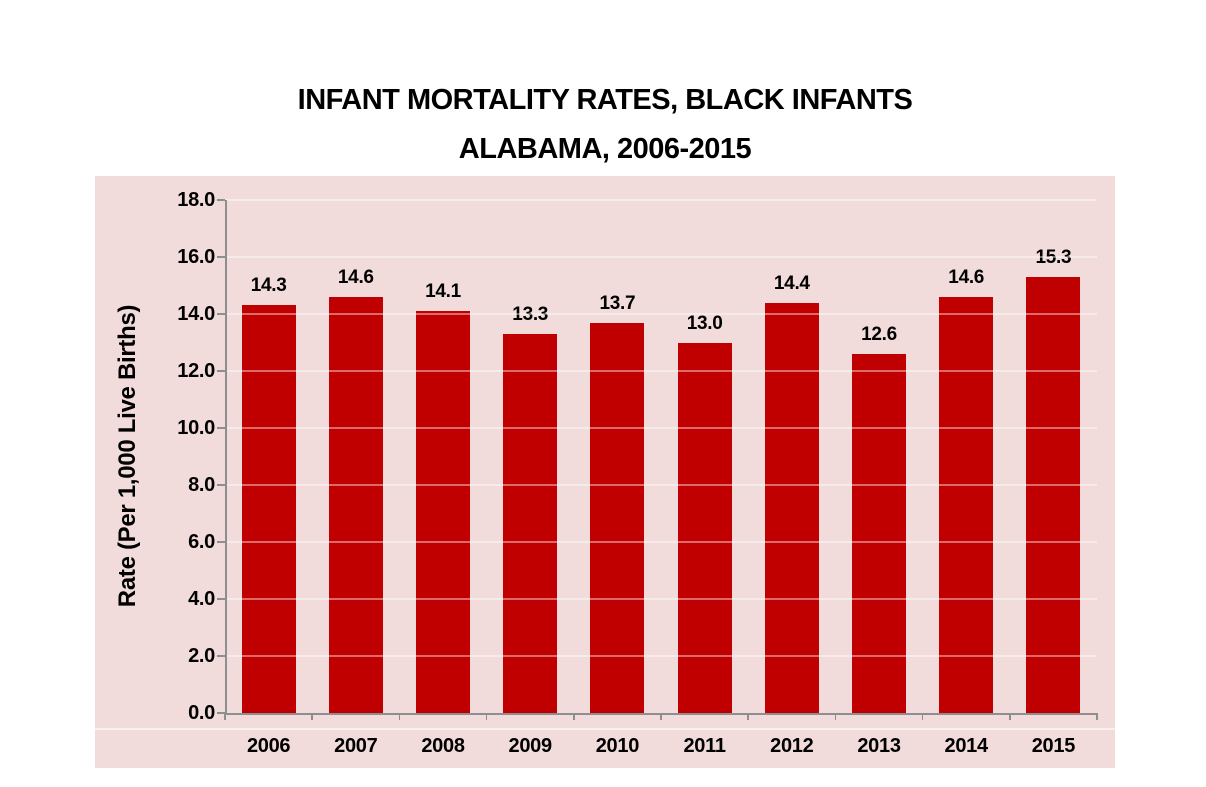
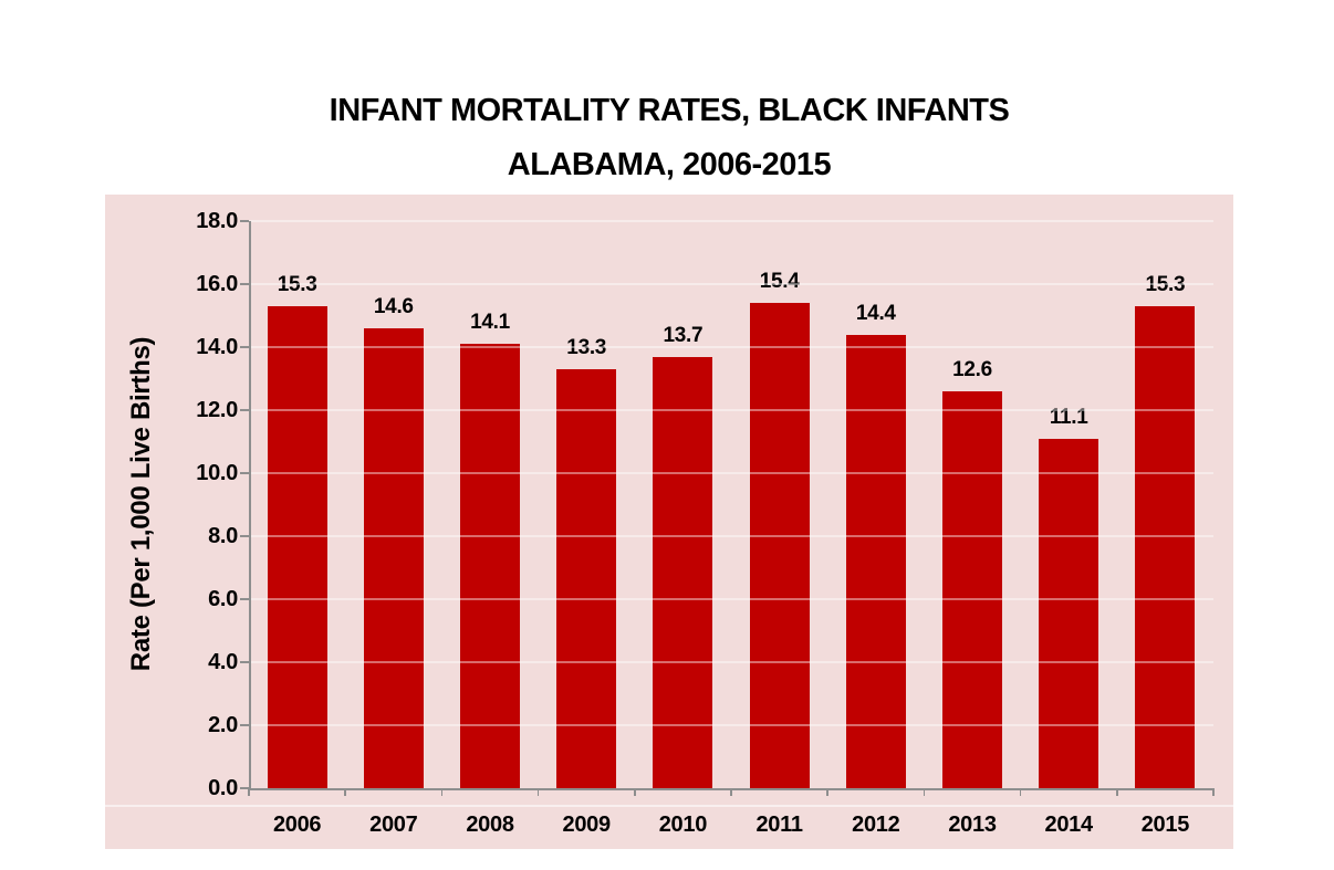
2006: 14.3 -> 15.3
2011: 13.0 -> 15.4
2014: 14.6 -> 11.1
